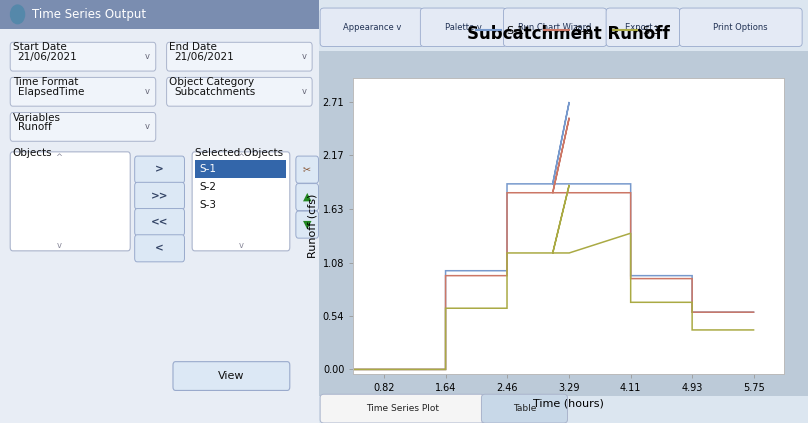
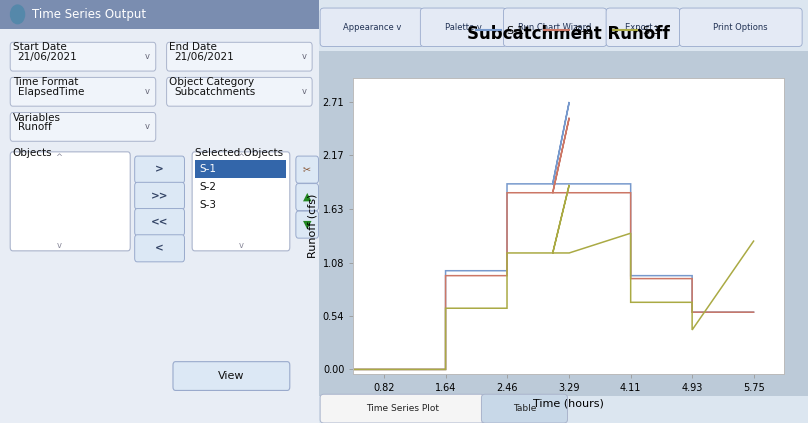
S-3/5.75: 0.40 -> 1.30
